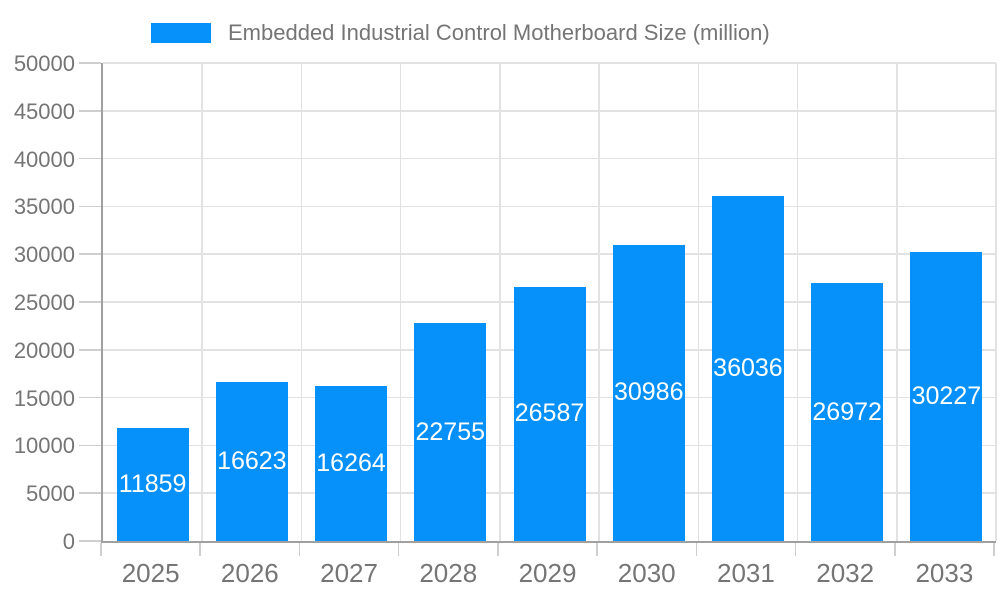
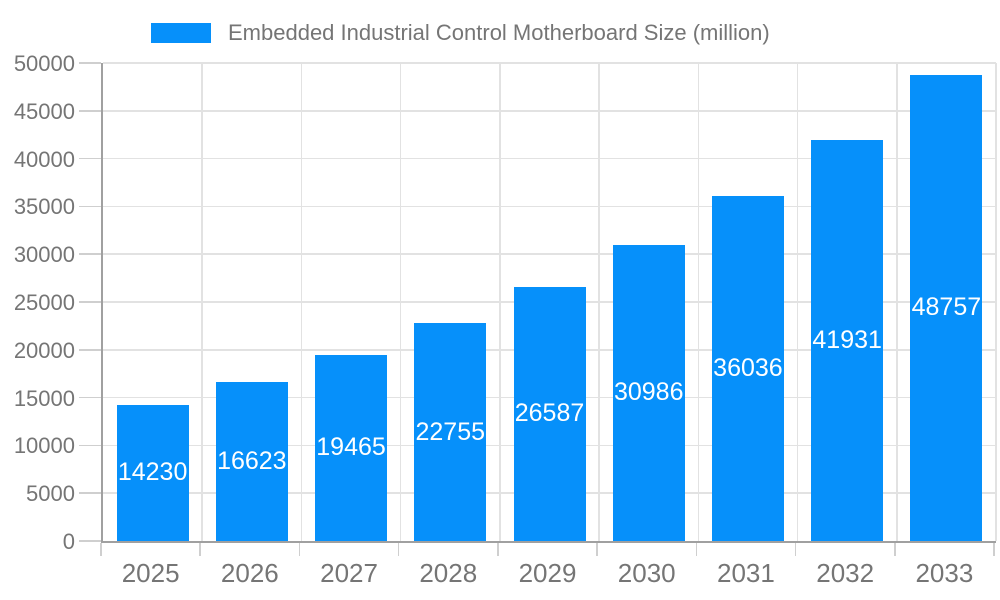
2025: 11859 -> 14230
2027: 16264 -> 19465
2032: 26972 -> 41931
2033: 30227 -> 48757
